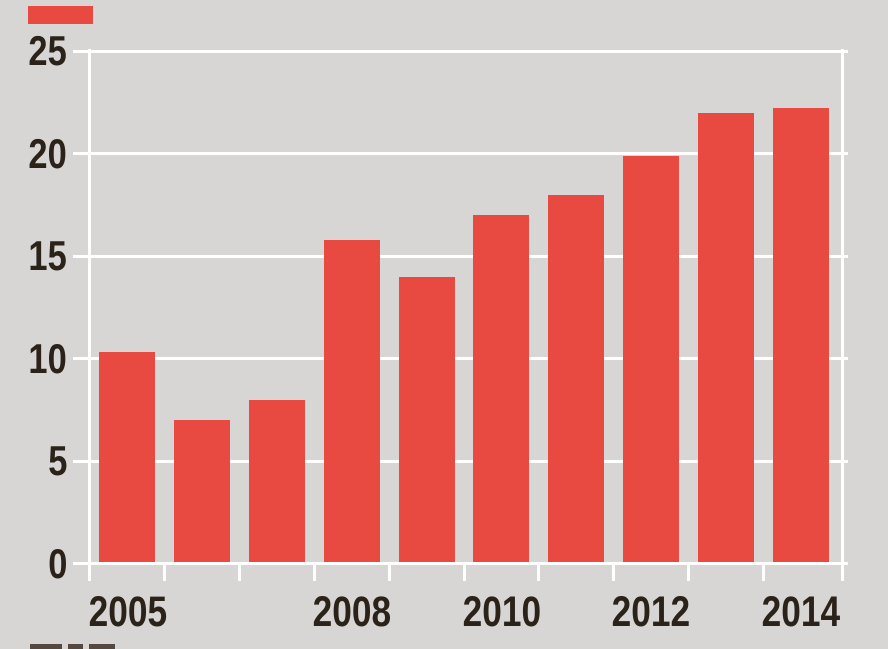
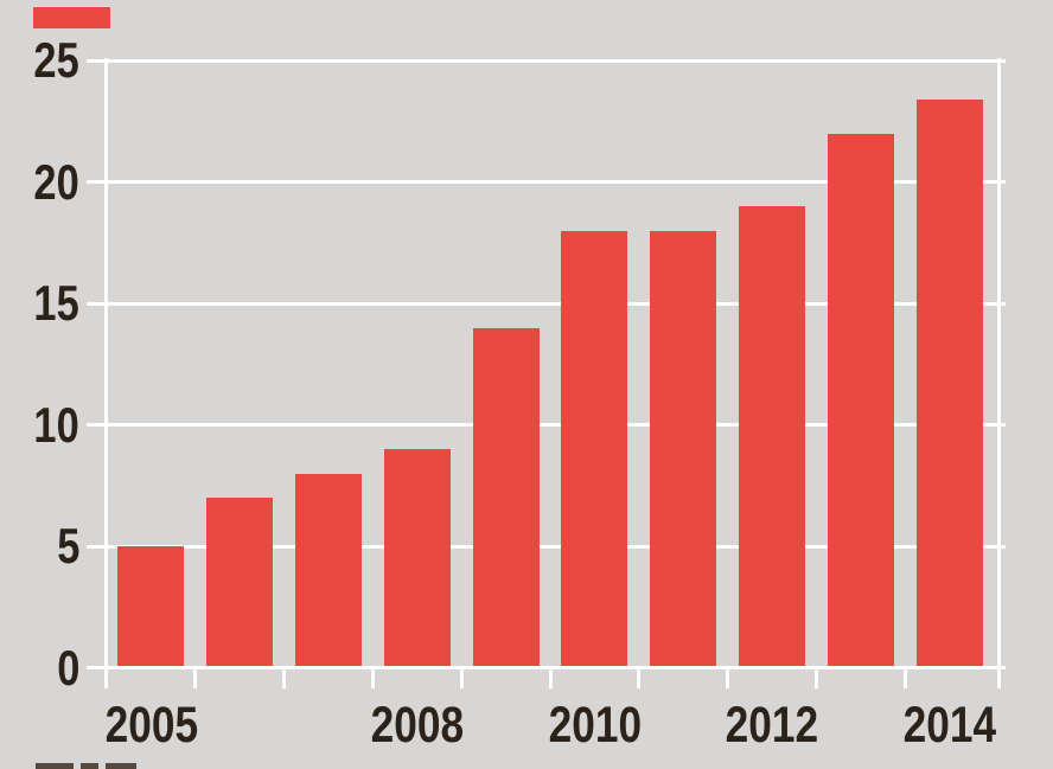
2005: 10.3 -> 5.0
2008: 15.8 -> 9.0
2010: 17.0 -> 18.0
2012: 19.9 -> 19.0
2014: 22.2 -> 23.4
